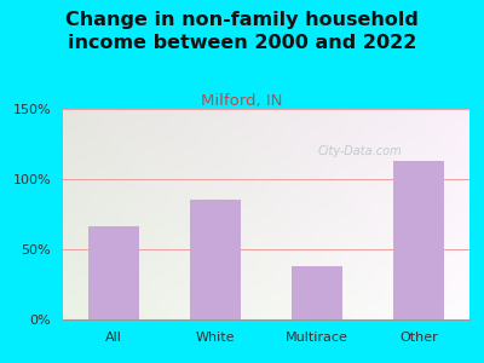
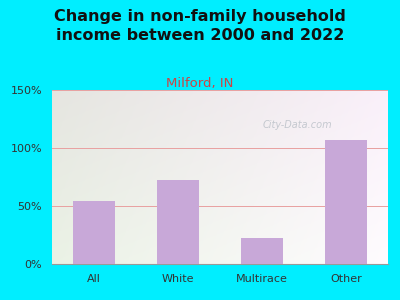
All: 66% -> 54%
White: 85% -> 72%
Multirace: 38% -> 22%
Other: 113% -> 107%
